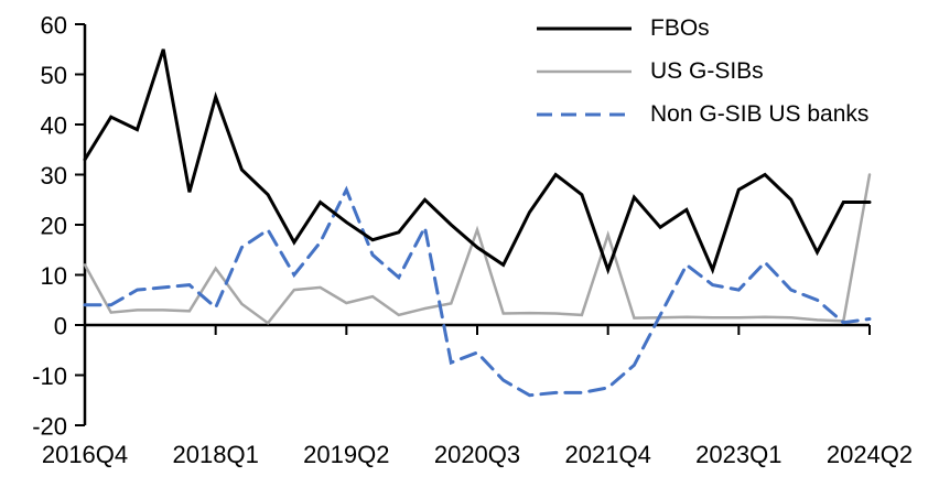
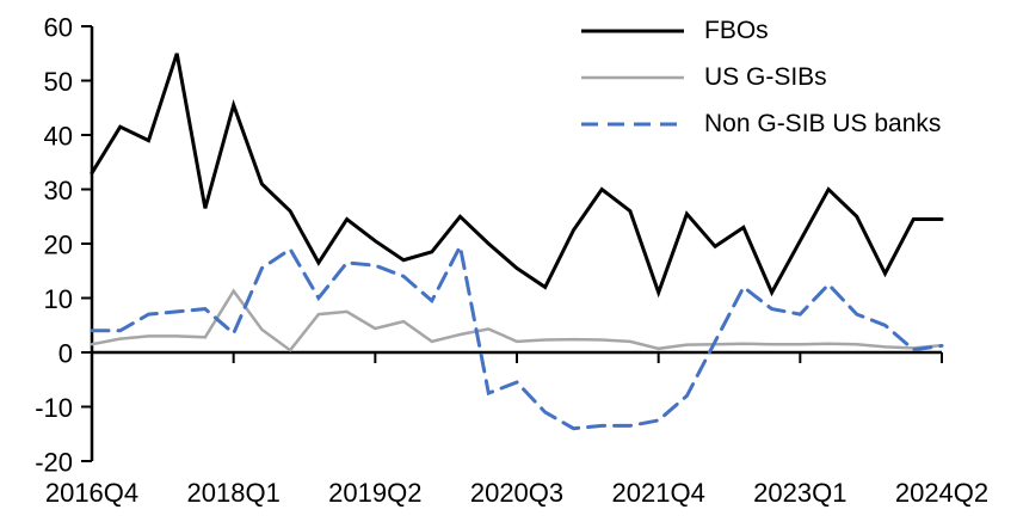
US G-SIBs/2016Q4: 12 -> 2
Non G-SIB US banks/2019Q2: 27 -> 16
US G-SIBs/2020Q3: 19 -> 2
US G-SIBs/2021Q4: 18 -> 1
FBOs/2023Q1: 27 -> 20
US G-SIBs/2024Q2: 30 -> 1
